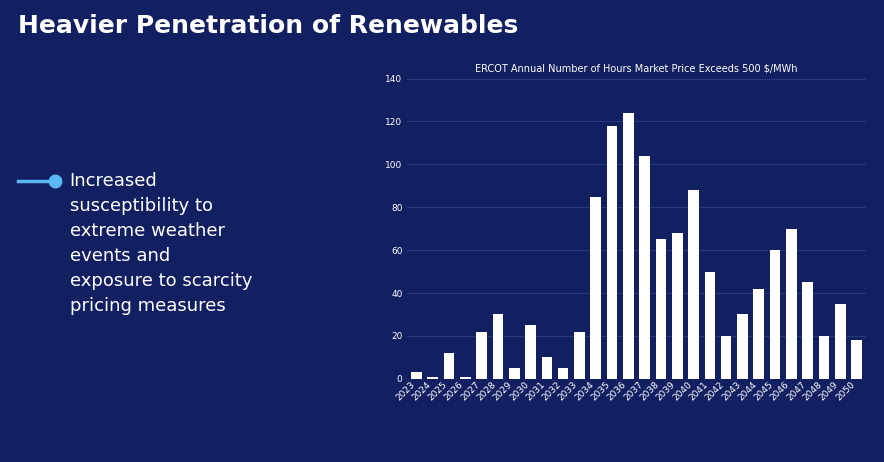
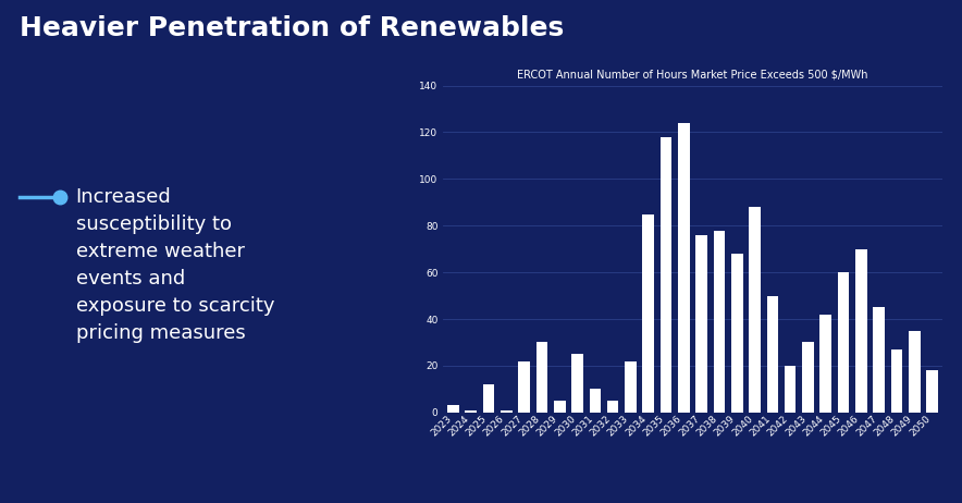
2037: 104 -> 76
2038: 65 -> 78
2048: 20 -> 27
